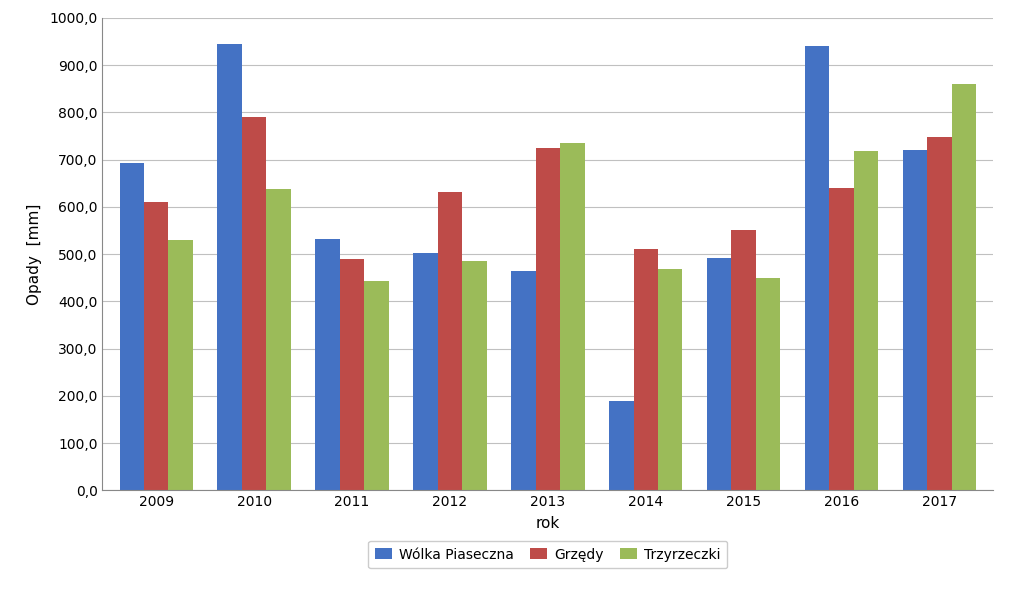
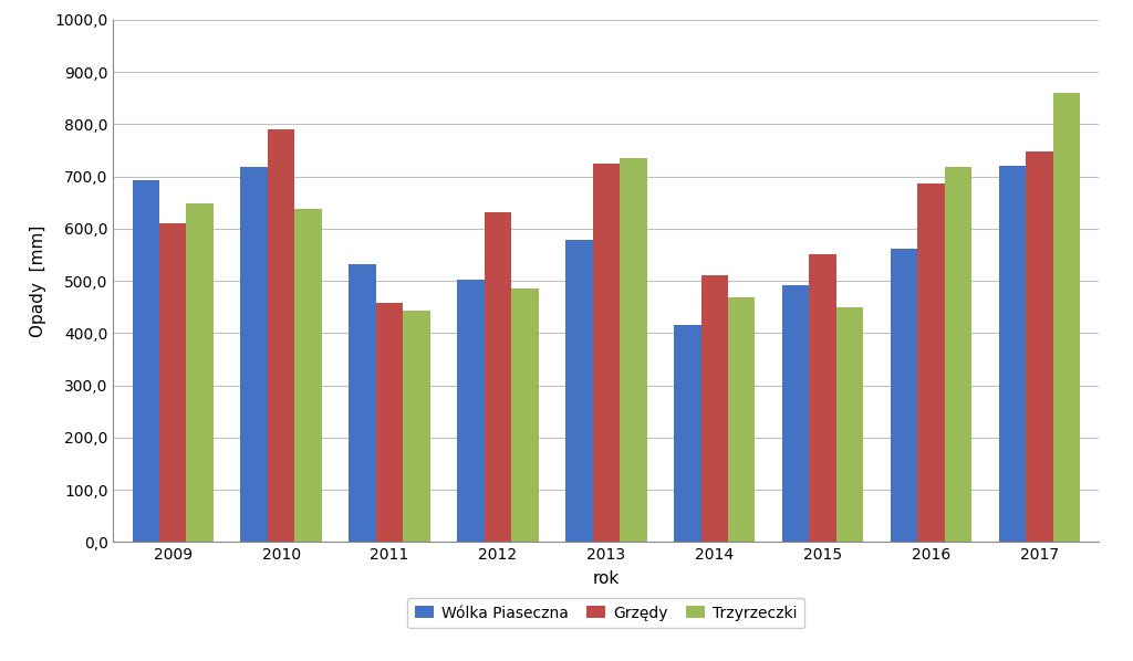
Trzyrzeczki/2009: 530 -> 648
Wólka Piaseczna/2010: 945 -> 718
Grzędy/2011: 490 -> 457
Wólka Piaseczna/2013: 465 -> 578
Wólka Piaseczna/2014: 190 -> 415
Wólka Piaseczna/2016: 940 -> 561
Grzędy/2016: 640 -> 686
